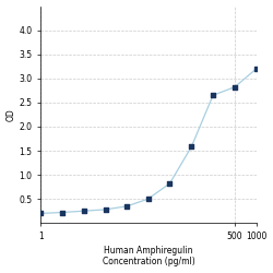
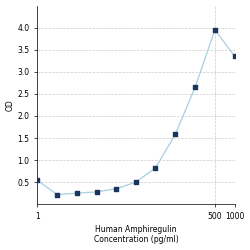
1: 0.20 -> 0.55
500: 2.82 -> 3.95
1000: 3.20 -> 3.35
